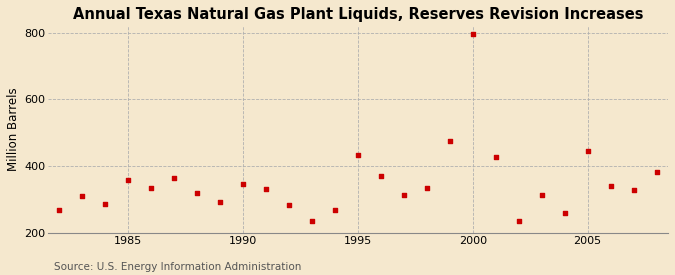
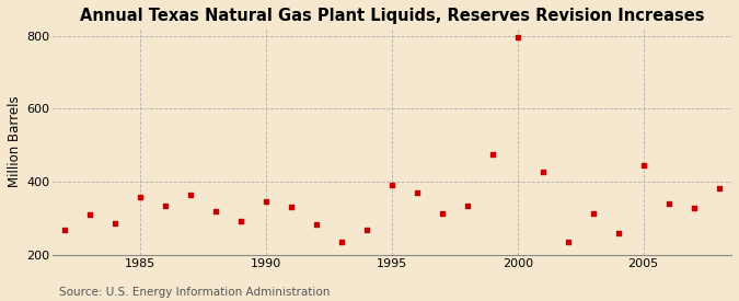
1995: 435 -> 392
